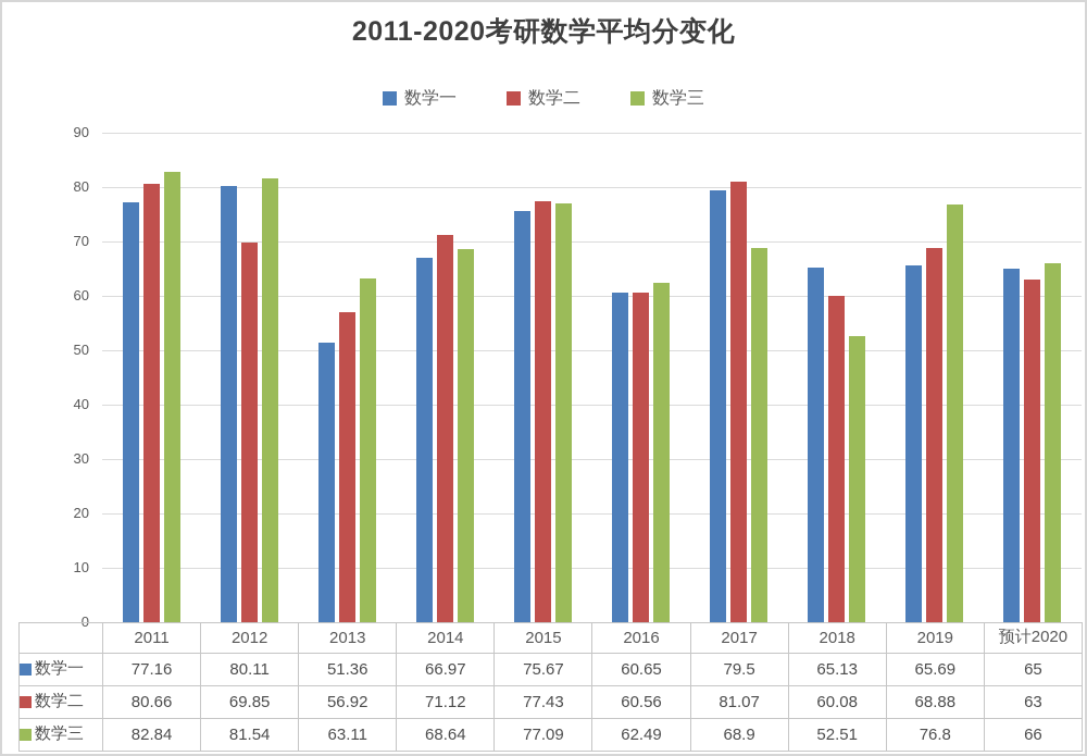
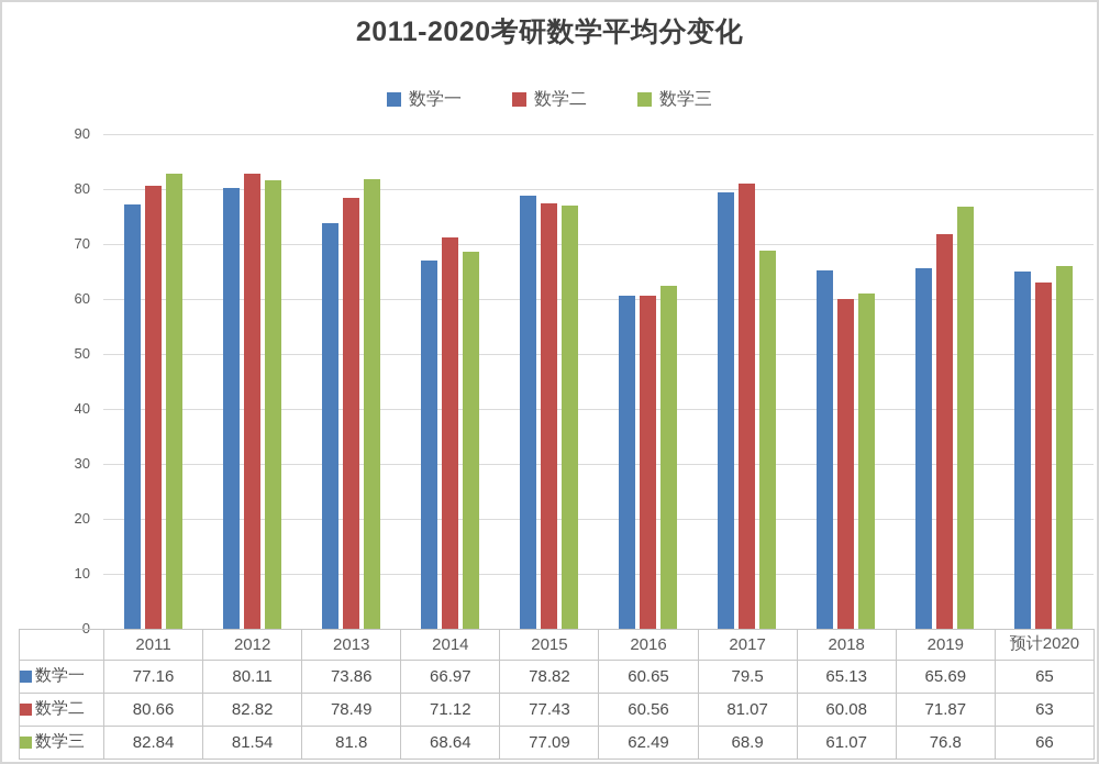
数学二/2012: 69.85 -> 82.82
数学一/2013: 51.36 -> 73.86
数学二/2013: 56.92 -> 78.49
数学三/2013: 63.11 -> 81.8
数学一/2015: 75.67 -> 78.82
数学三/2018: 52.51 -> 61.07
数学二/2019: 68.88 -> 71.87
